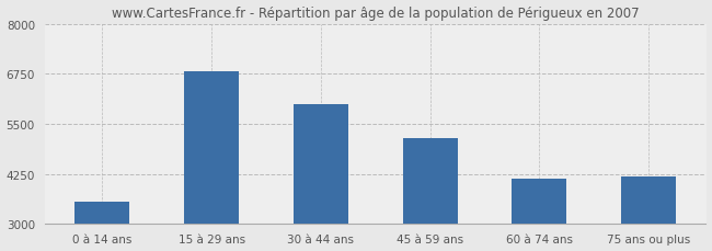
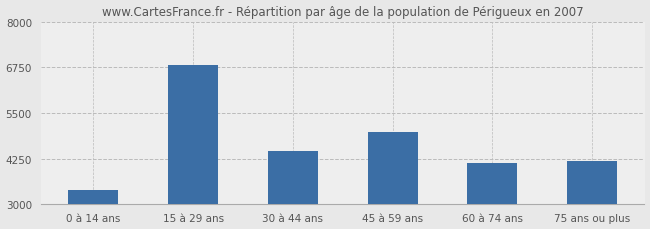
0 à 14 ans: 3550 -> 3400
30 à 44 ans: 6000 -> 4450
45 à 59 ans: 5150 -> 4970
